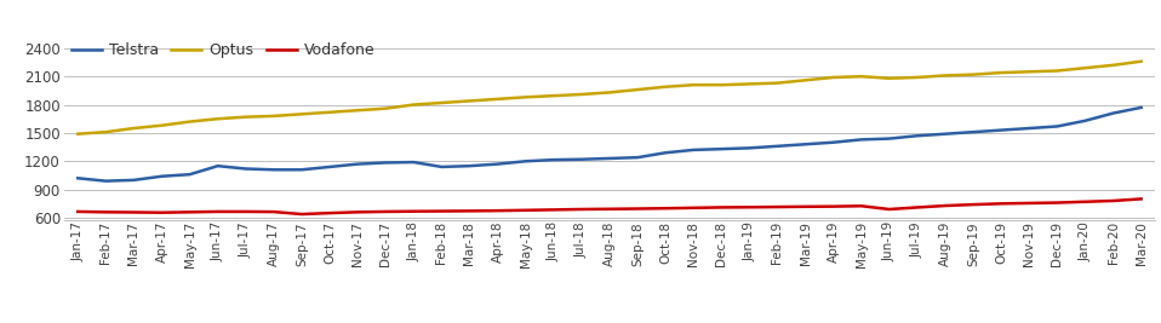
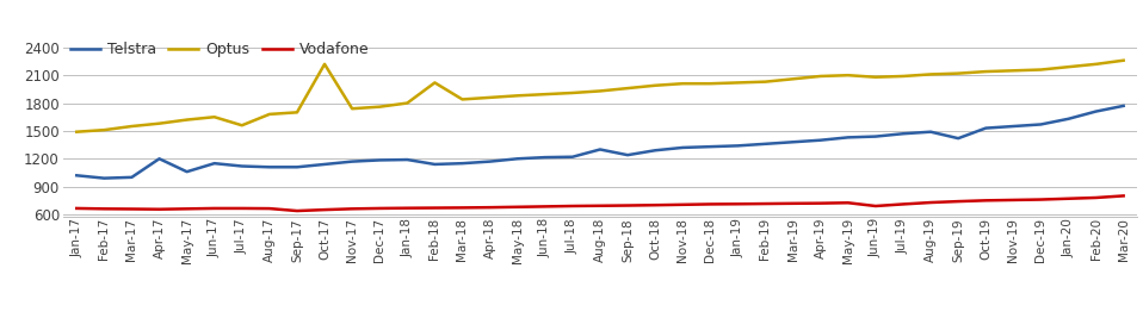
Telstra/Apr-17: 1040 -> 1200
Optus/Jul-17: 1670 -> 1560
Optus/Oct-17: 1720 -> 2220
Optus/Feb-18: 1820 -> 2020
Telstra/Aug-18: 1230 -> 1300
Telstra/Sep-19: 1510 -> 1420
